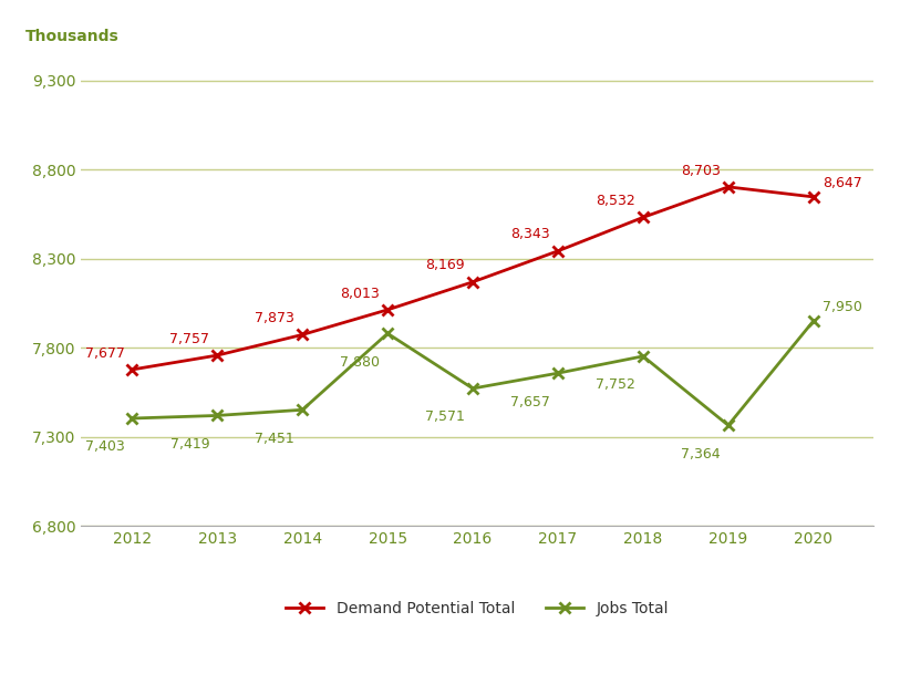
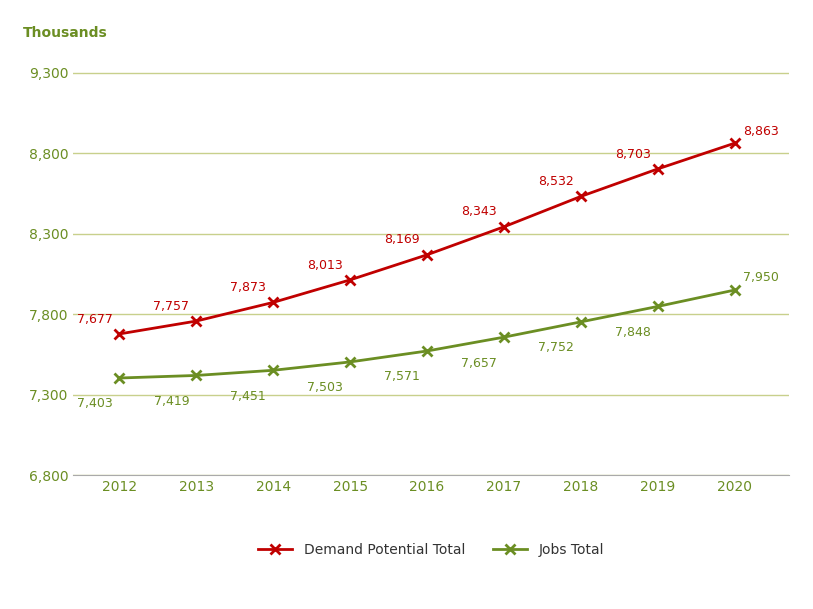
Jobs Total/2015: 7,880 -> 7,503
Jobs Total/2019: 7,364 -> 7,848
Demand Potential Total/2020: 8,647 -> 8,863
